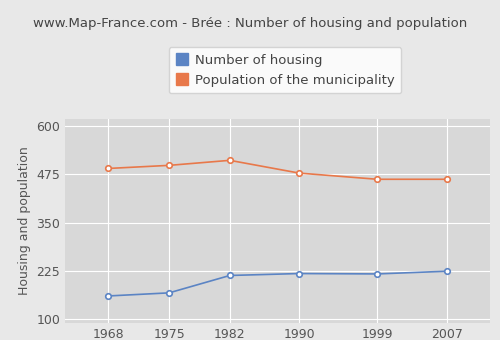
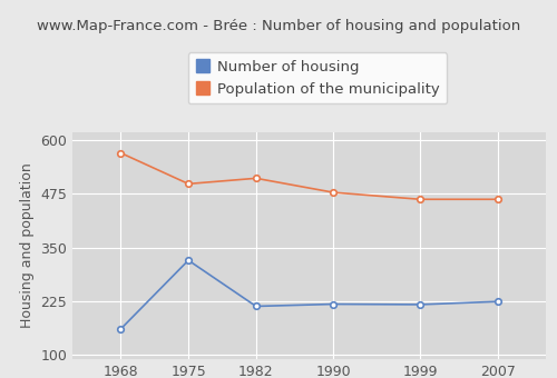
Population of the municipality/1968: 490 -> 570
Number of housing/1975: 168 -> 320
